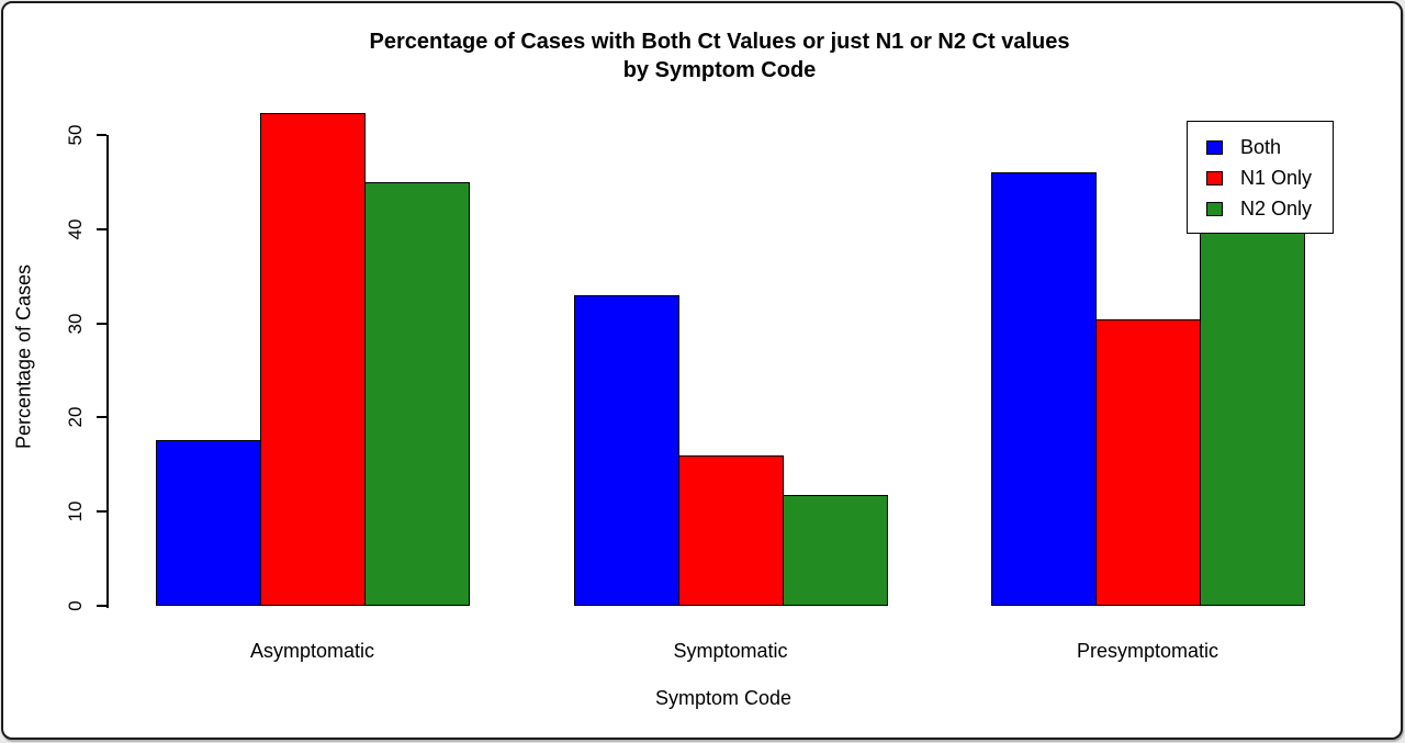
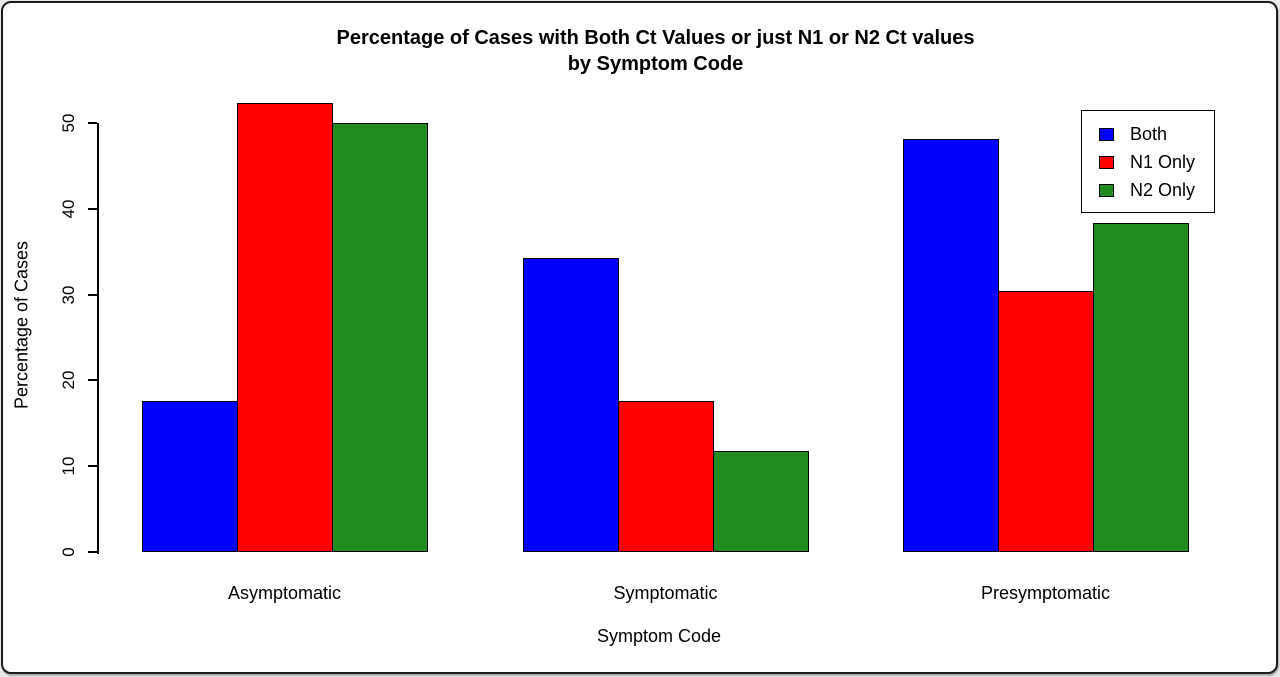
N2 Only/Asymptomatic: 45 -> 50
Both/Symptomatic: 33 -> 34
N1 Only/Symptomatic: 16 -> 18
Both/Presymptomatic: 46 -> 48
N2 Only/Presymptomatic: 43 -> 38
